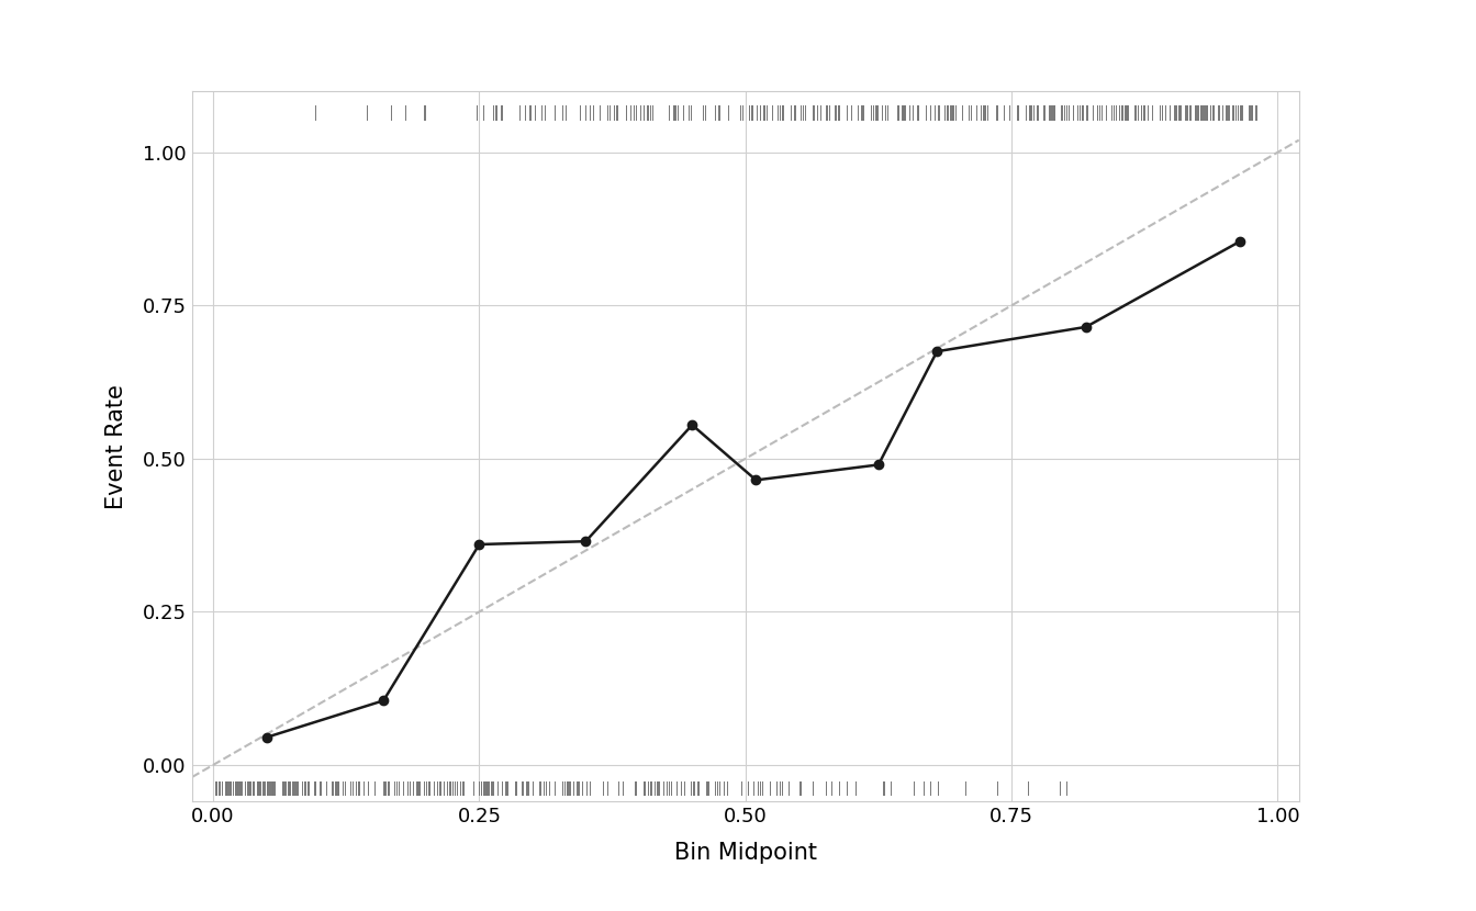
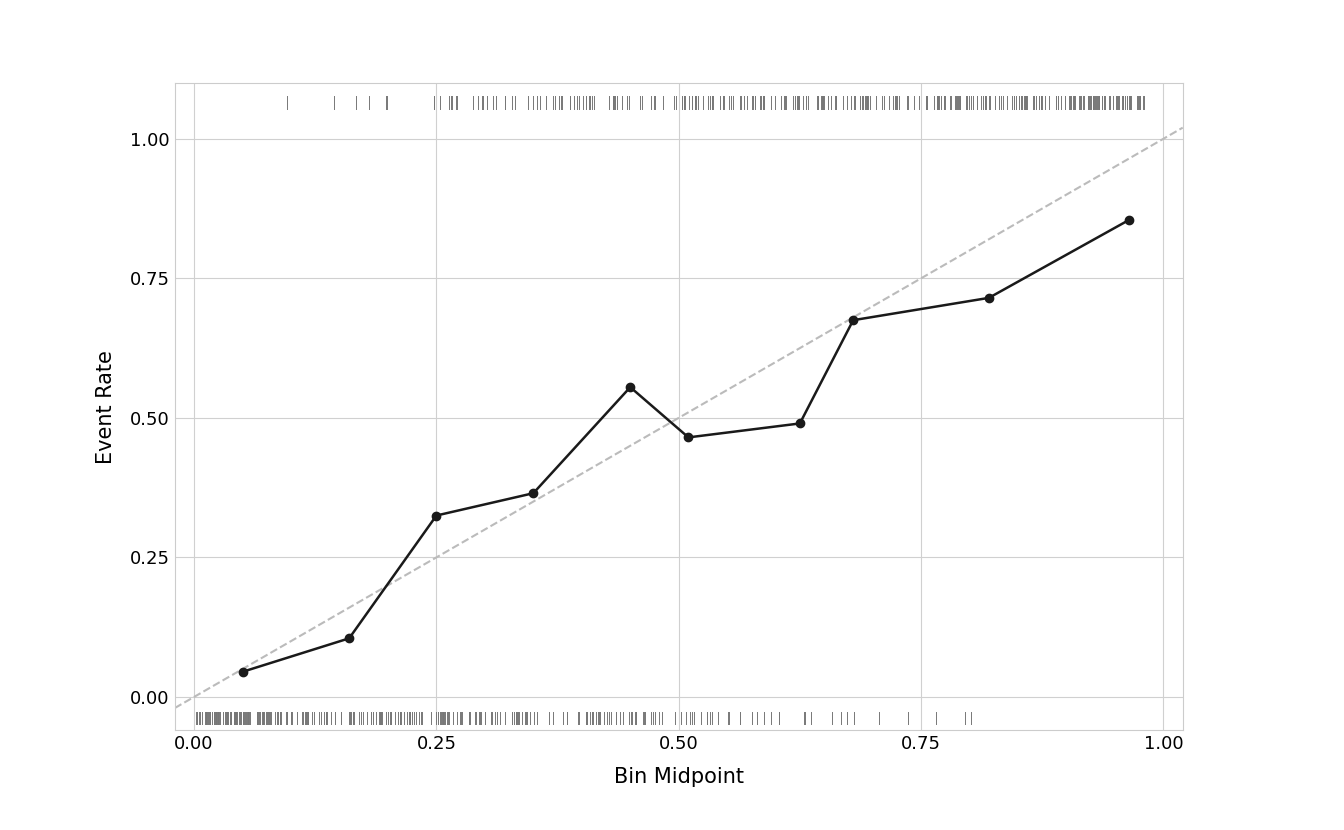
0.25: 0.360 -> 0.325
